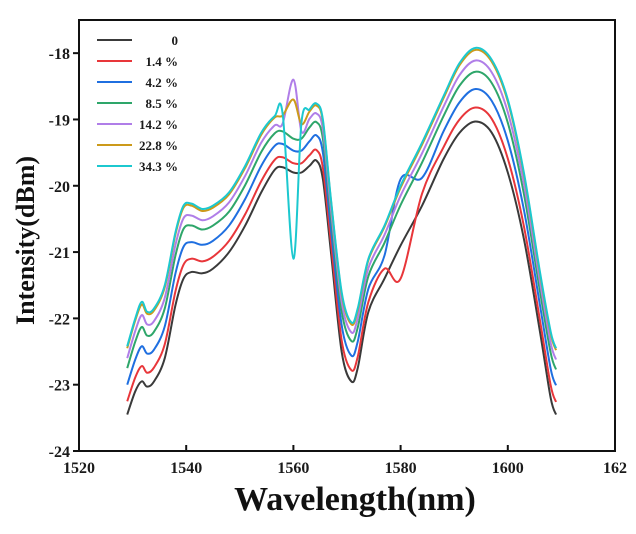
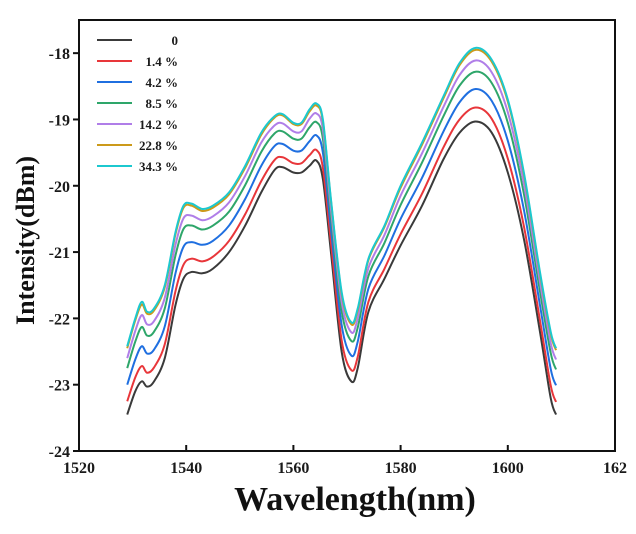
14.2 %/1560: -18.4 -> -19.2
22.8 %/1560: -18.7 -> -19.1
34.3 %/1560: -21.1 -> -19.1
1.4 %/1580: -21.4 -> -20.7
4.2 %/1580: -19.9 -> -20.5
